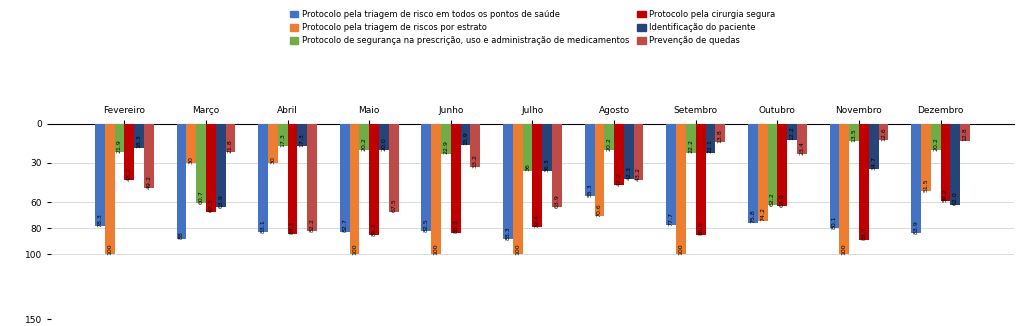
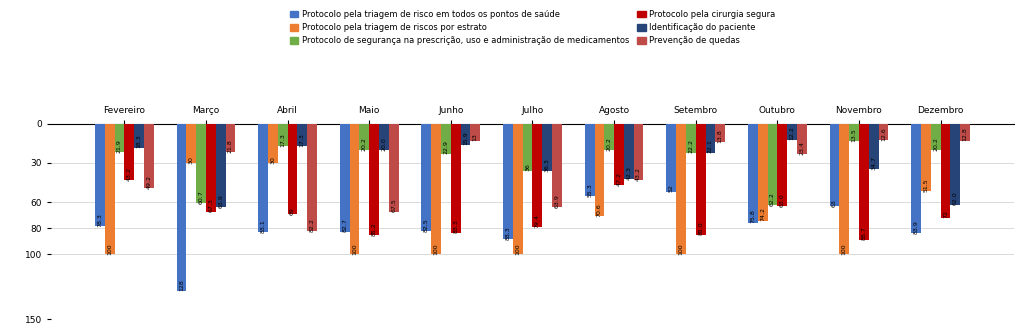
Protocolo pela triagem de risco em todos os pontos de saúde/Março: 88 -> 128
Protocolo pela cirurgia segura/Abril: 84 -> 69
Prevenção de quedas/Junho: 33 -> 13
Protocolo pela triagem de risco em todos os pontos de saúde/Setembro: 78 -> 52
Protocolo pela triagem de risco em todos os pontos de saúde/Novembro: 80 -> 63
Protocolo pela cirurgia segura/Dezembro: 59 -> 72
